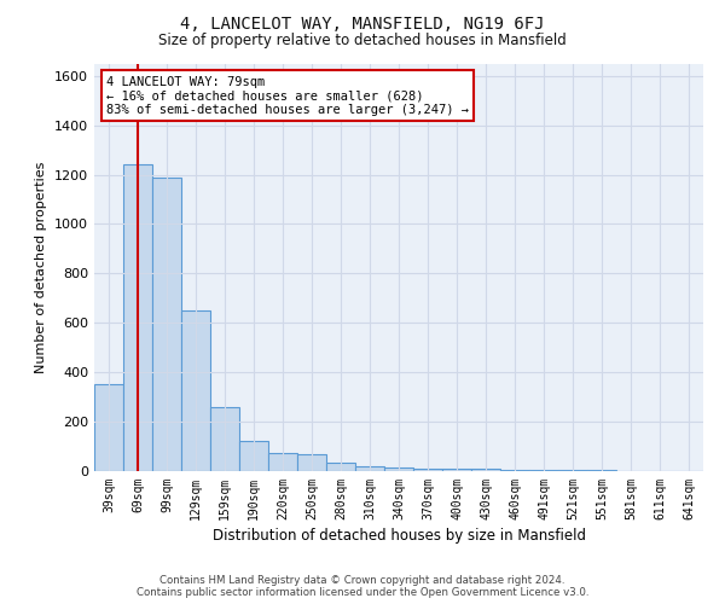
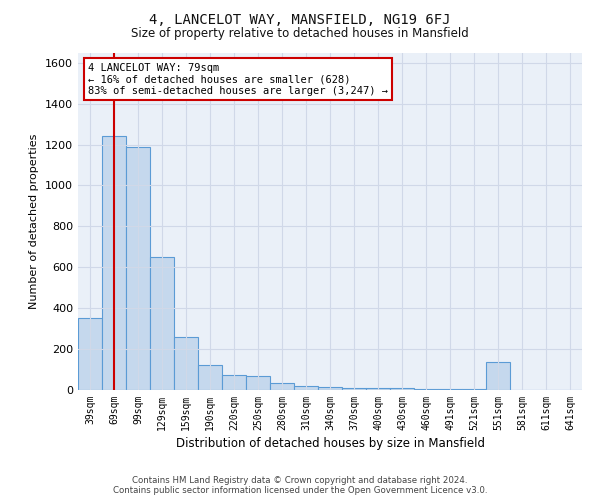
551sqm: 3 -> 135
